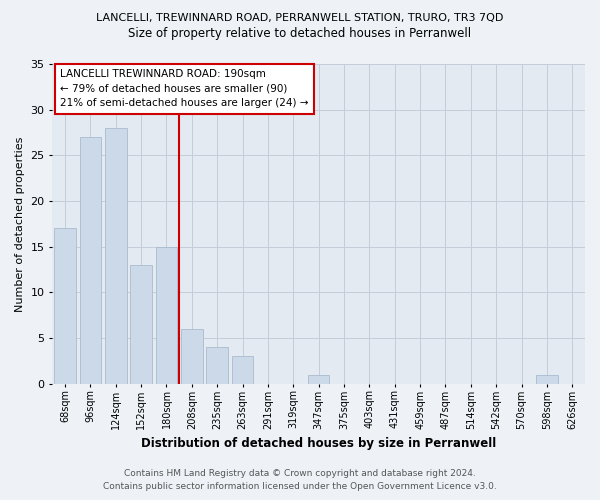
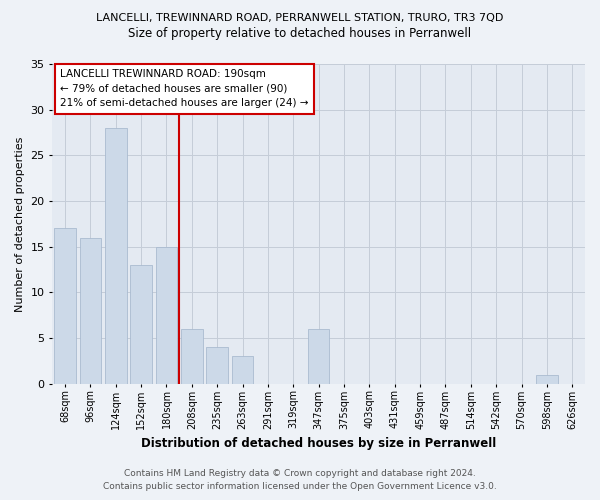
96sqm: 27 -> 16
347sqm: 1 -> 6
